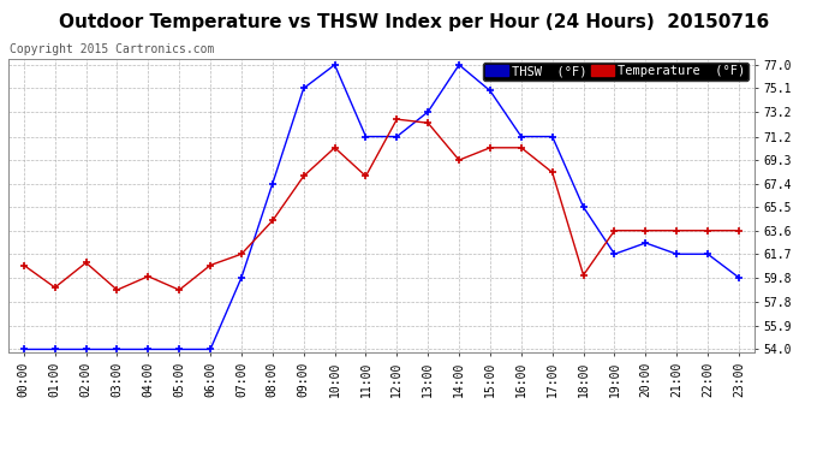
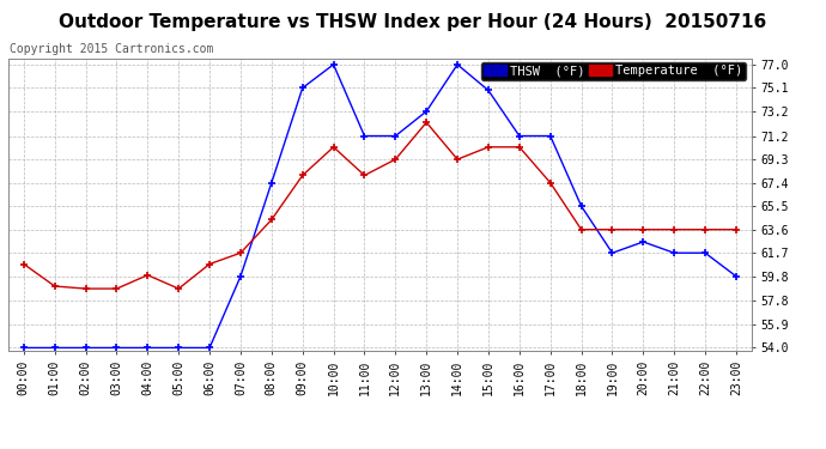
Temperature (°F)/02:00: 61.0 -> 58.8
Temperature (°F)/12:00: 72.6 -> 69.3
Temperature (°F)/17:00: 68.3 -> 67.4
Temperature (°F)/18:00: 60.0 -> 63.6
